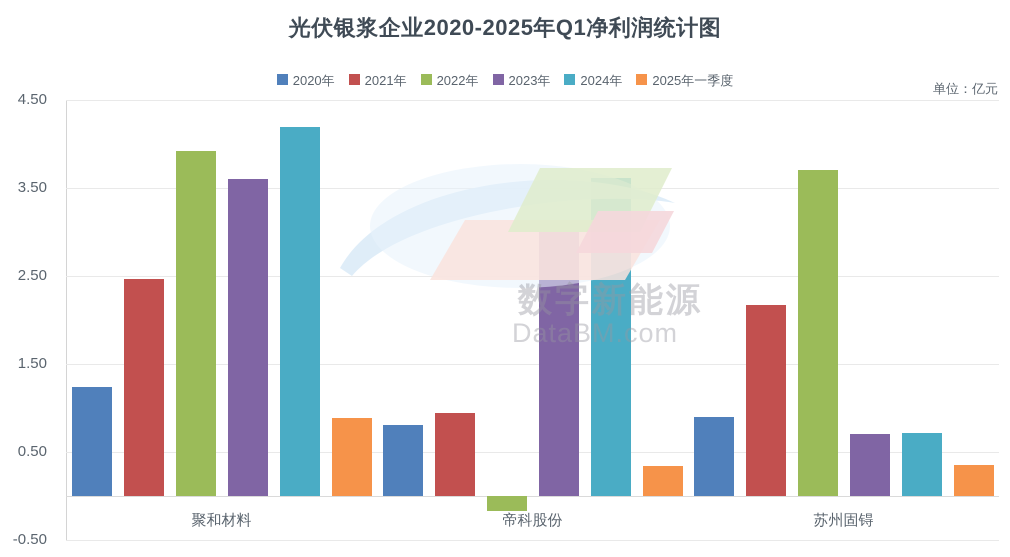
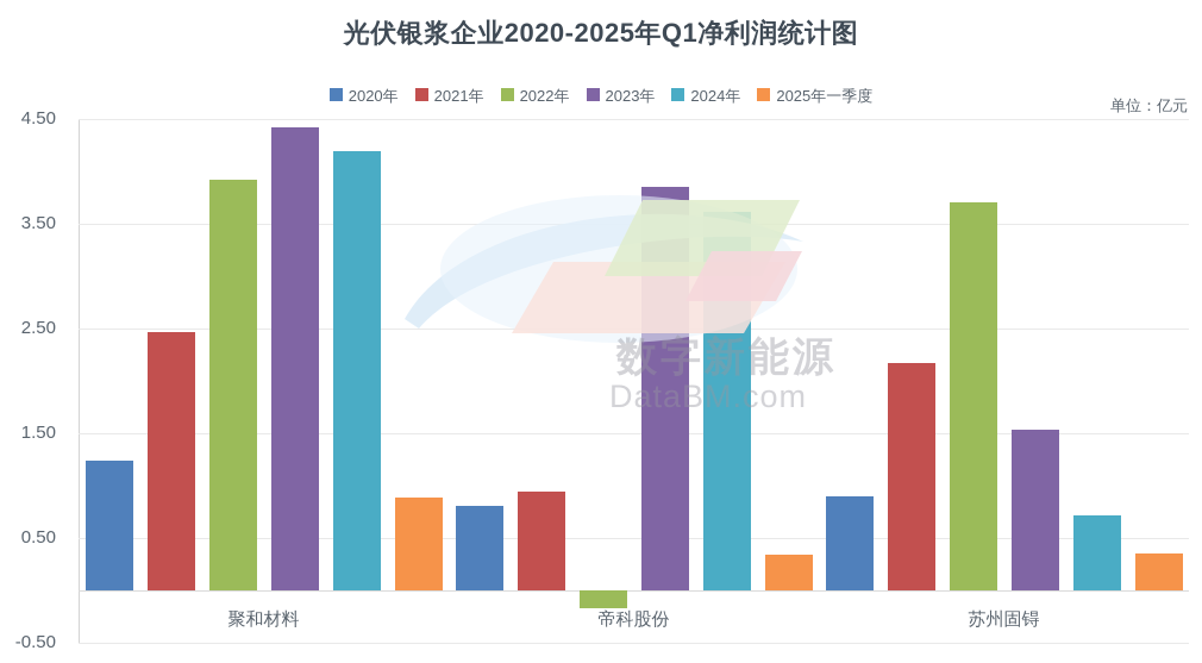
2023年/聚和材料: 3.6 -> 4.4
2023年/帝科股份: 3.0 -> 3.9
2023年/苏州固锝: 0.7 -> 1.5
